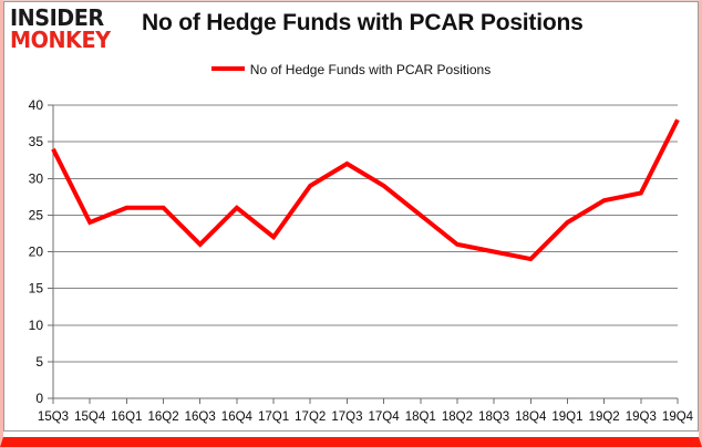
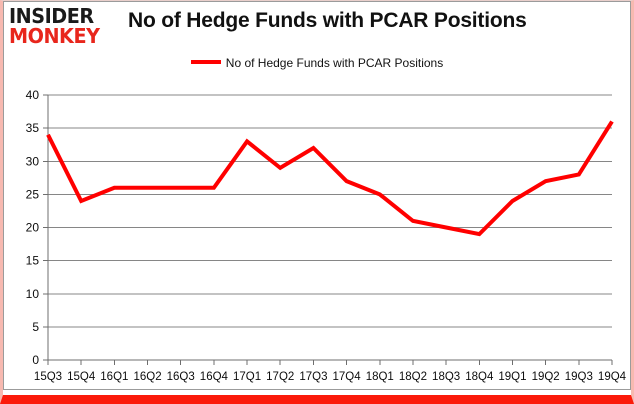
16Q3: 21 -> 26
17Q1: 22 -> 33
17Q4: 29 -> 27
19Q4: 38 -> 36
